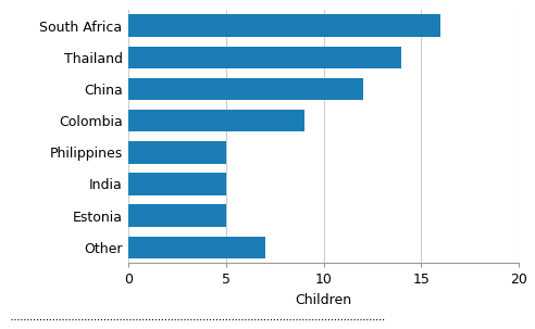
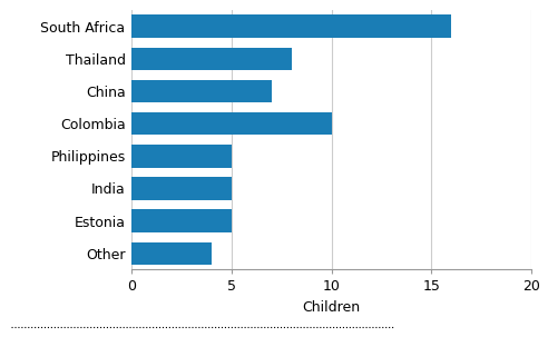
Thailand: 14 -> 8
China: 12 -> 7
Colombia: 9 -> 10
Other: 7 -> 4
